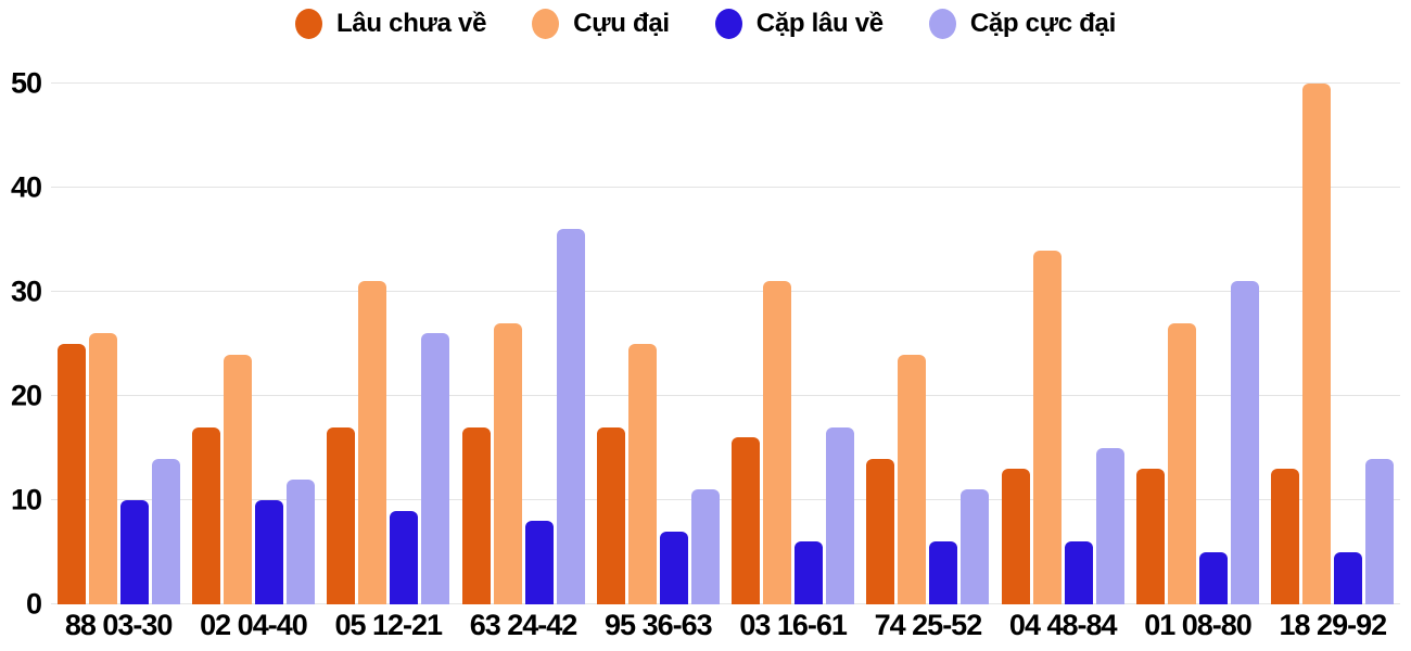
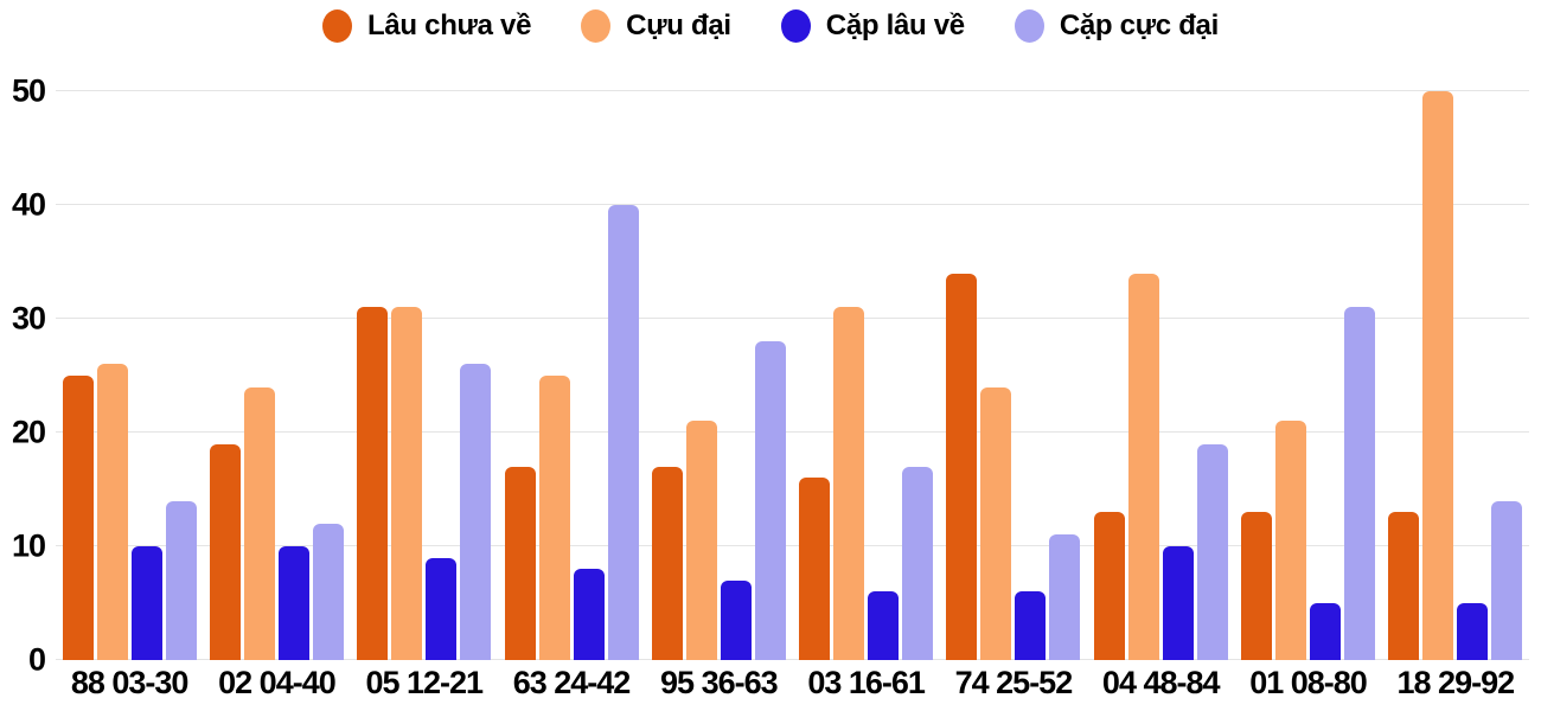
Lâu chưa về/02 04-40: 17 -> 19
Lâu chưa về/05 12-21: 17 -> 31
Cựu đại/63 24-42: 27 -> 25
Cặp cực đại/63 24-42: 36 -> 40
Cựu đại/95 36-63: 25 -> 21
Cặp cực đại/95 36-63: 11 -> 28
Lâu chưa về/74 25-52: 14 -> 34
Cặp lâu về/04 48-84: 6 -> 10
Cặp cực đại/04 48-84: 15 -> 19
Cựu đại/01 08-80: 27 -> 21
